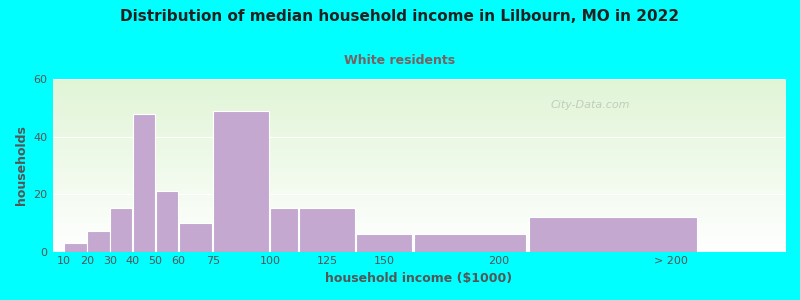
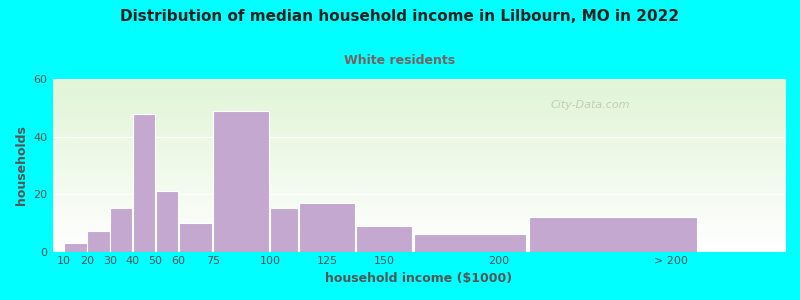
125: 15 -> 17
150: 6 -> 9
